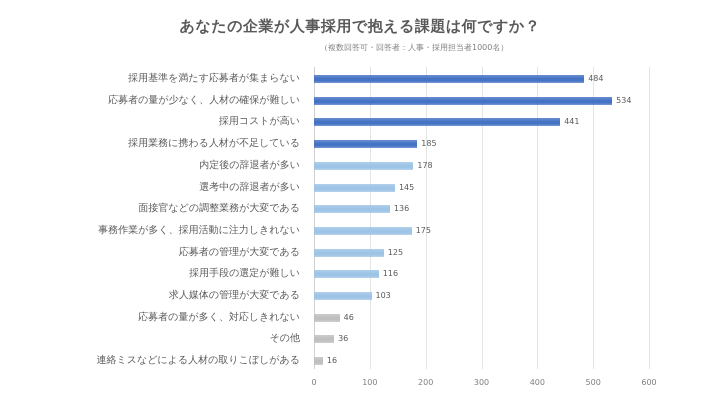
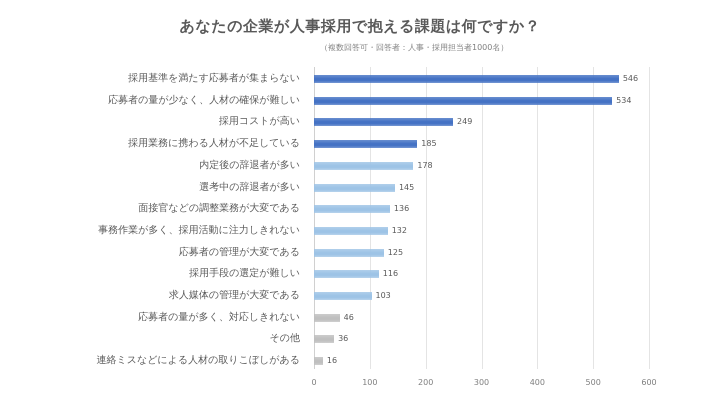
採用基準を満たす応募者が集まらない: 484 -> 546
採用コストが高い: 441 -> 249
事務作業が多く、採用活動に注力しきれない: 175 -> 132
